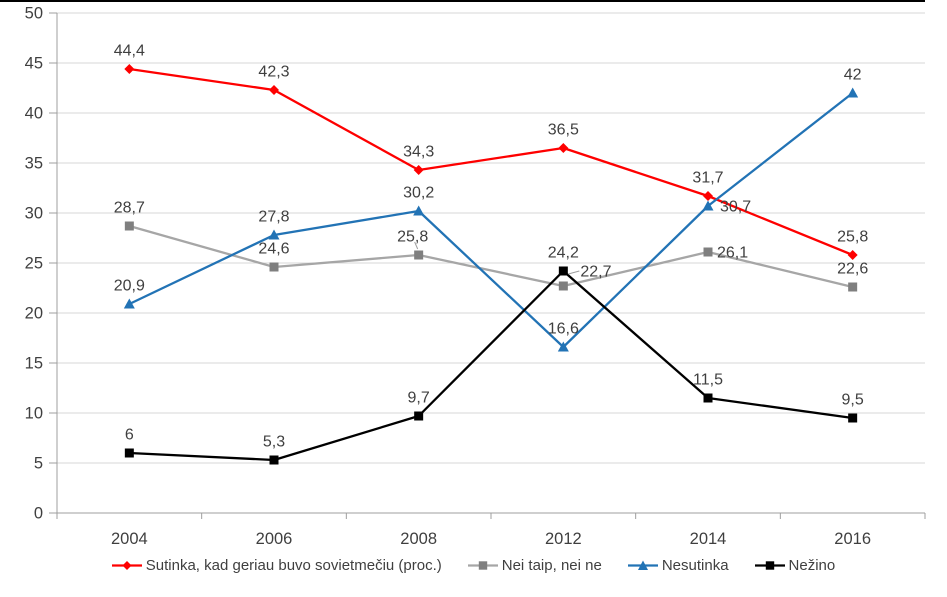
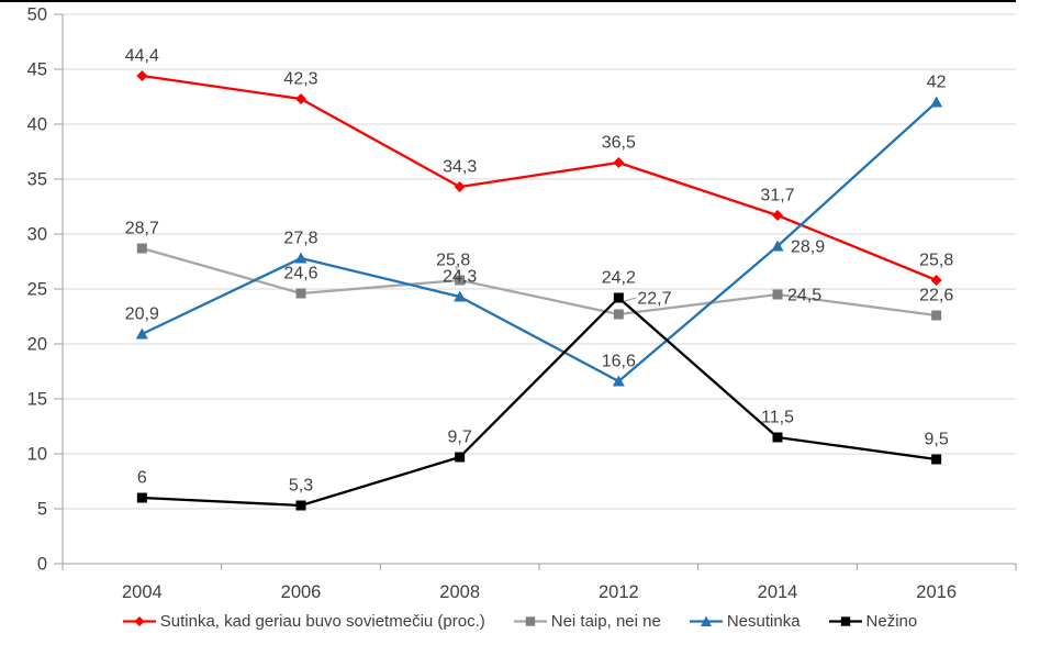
Nesutinka/2008: 30,2 -> 24,3
Nei taip, nei ne/2014: 26,1 -> 24,5
Nesutinka/2014: 30,7 -> 28,9
